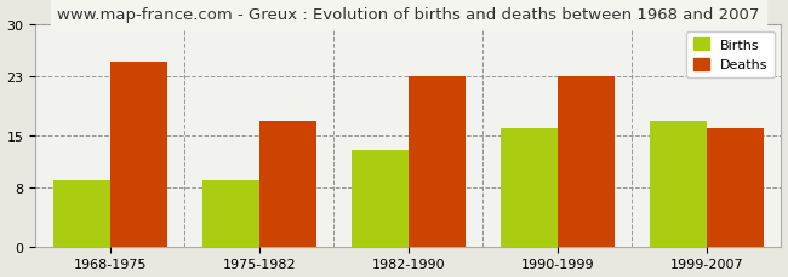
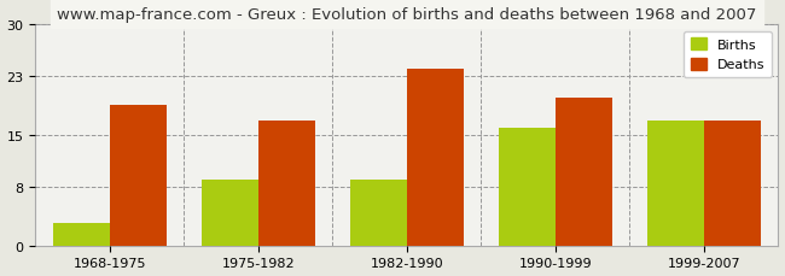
Births/1968-1975: 9 -> 3
Deaths/1968-1975: 25 -> 19
Births/1982-1990: 13 -> 9
Deaths/1982-1990: 23 -> 24
Deaths/1990-1999: 23 -> 20
Deaths/1999-2007: 16 -> 17
